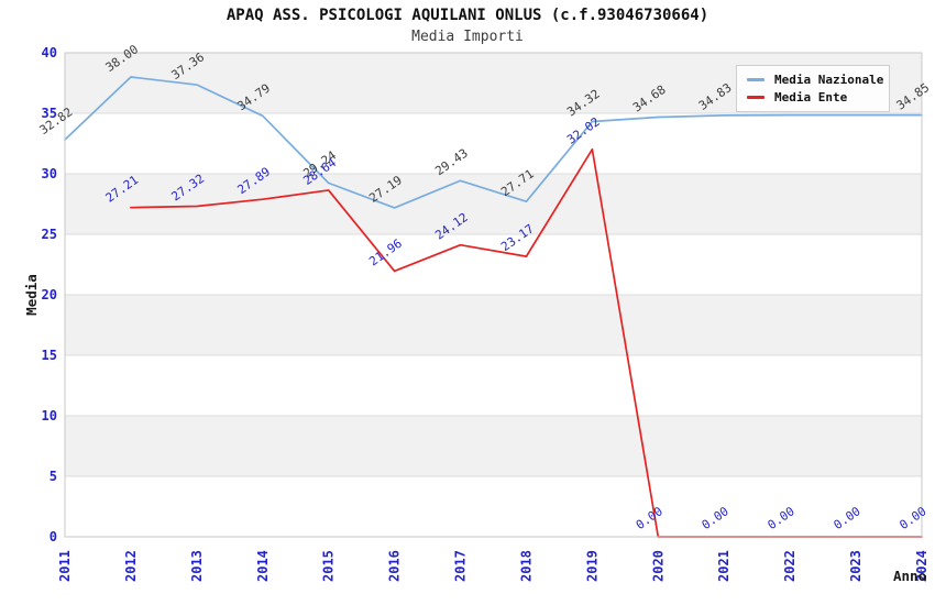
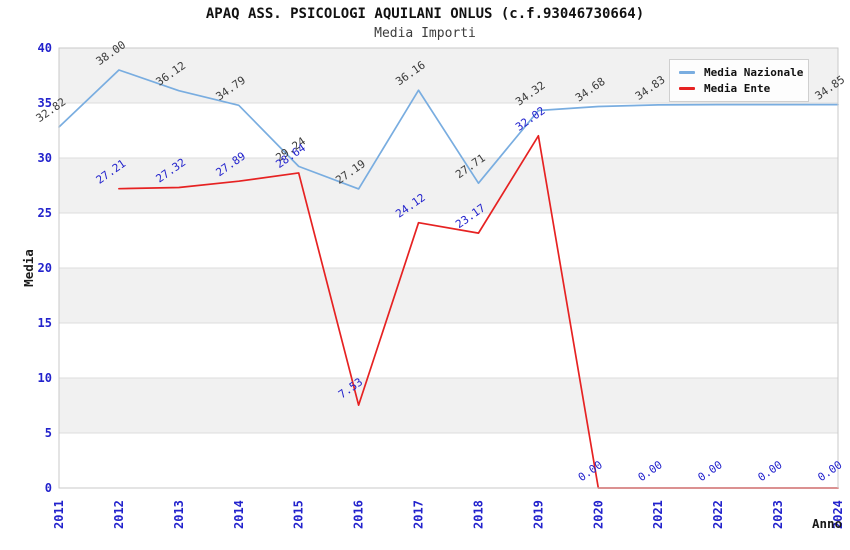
Media Nazionale/2013: 37.36 -> 36.12
Media Ente/2016: 21.96 -> 7.53
Media Nazionale/2017: 29.43 -> 36.16
